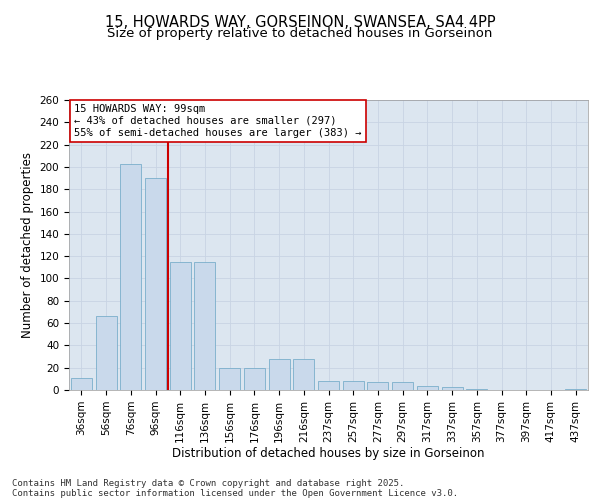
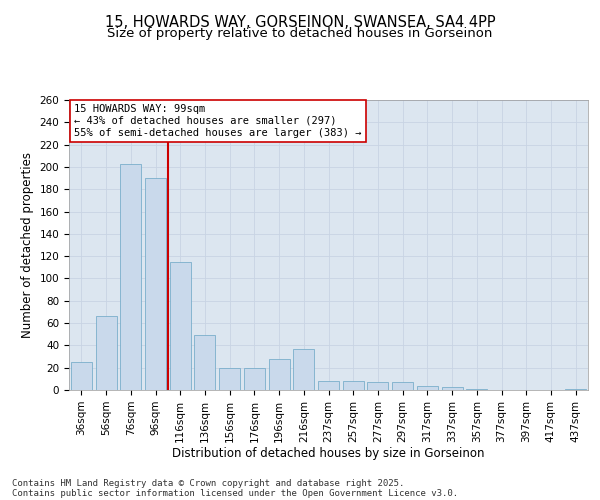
36sqm: 11 -> 25
136sqm: 115 -> 49
216sqm: 28 -> 37
